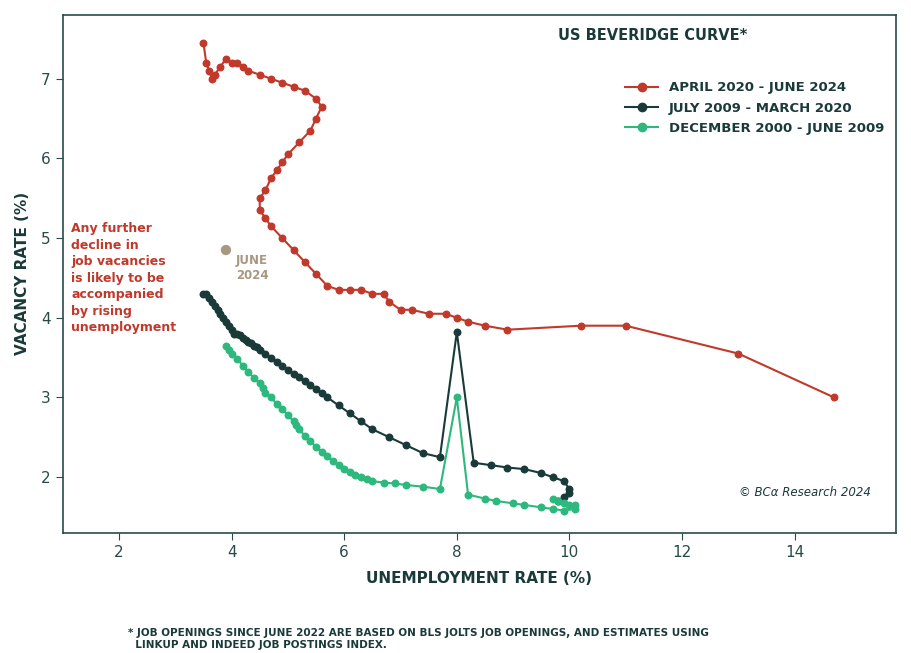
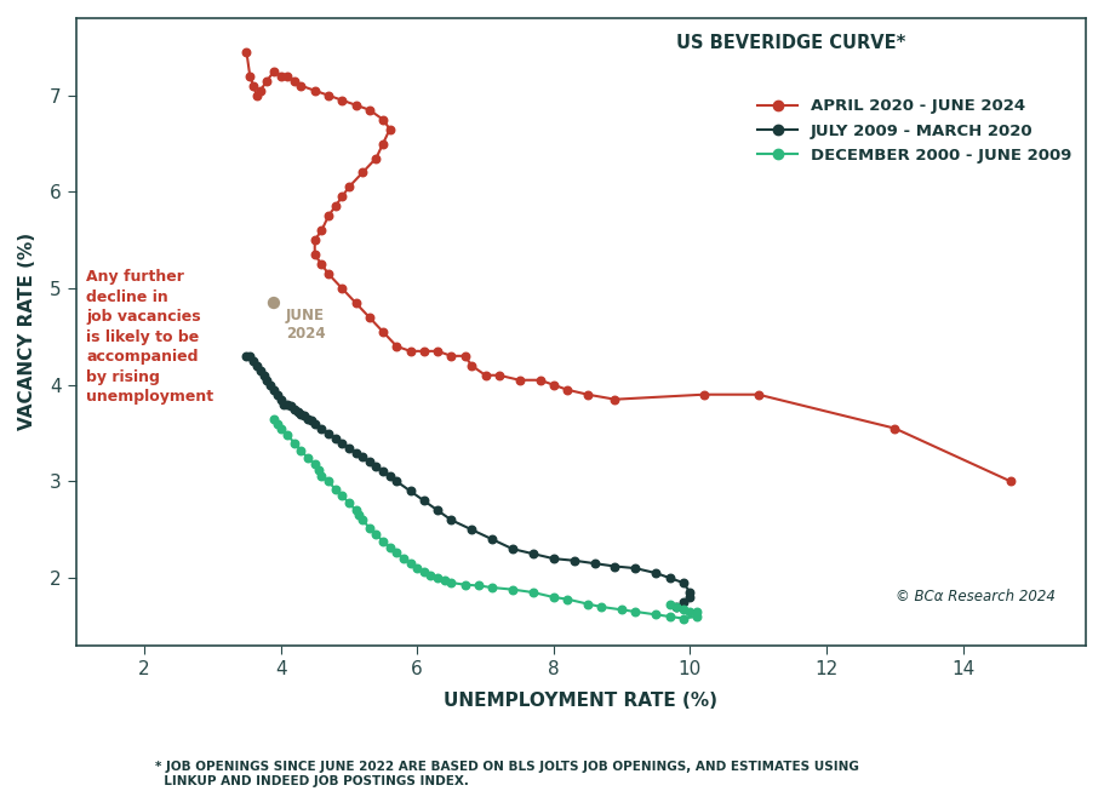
JULY 2009 - MARCH 2020/8: 3.82 -> 2.20
DECEMBER 2000 - JUNE 2009/8: 3.00 -> 1.80
